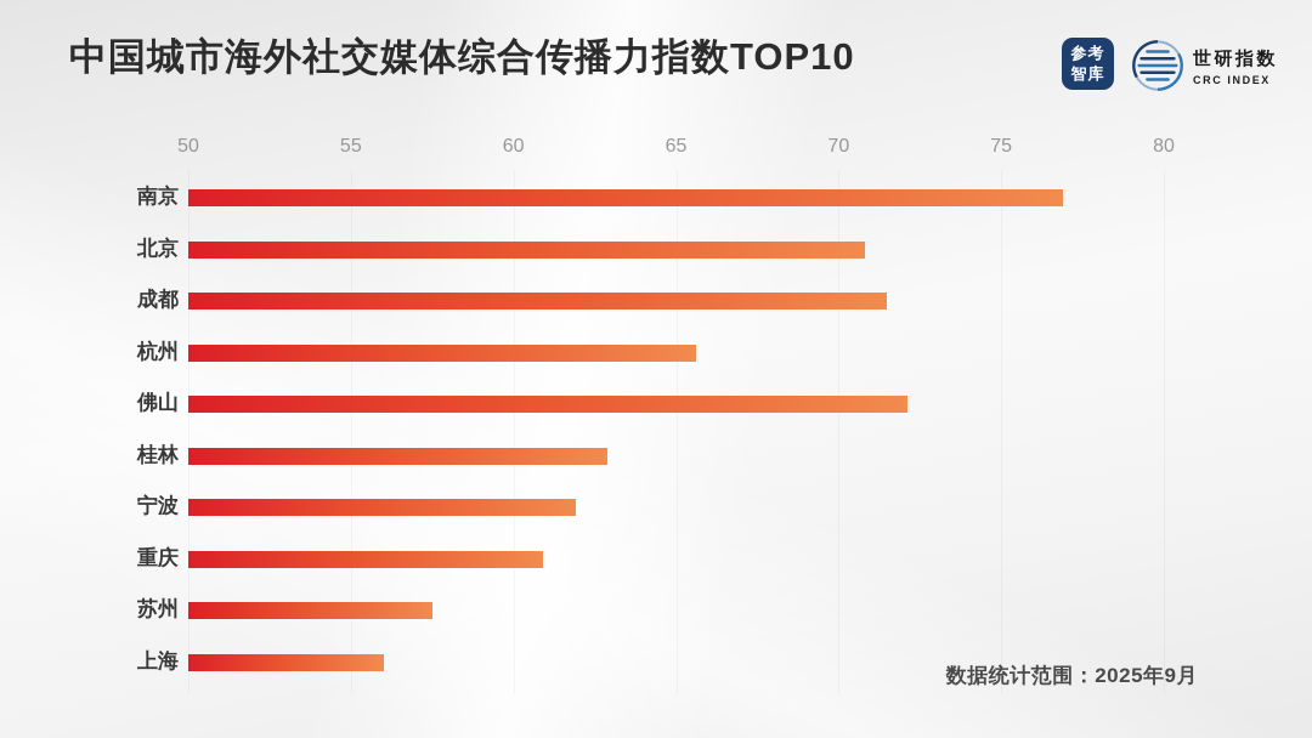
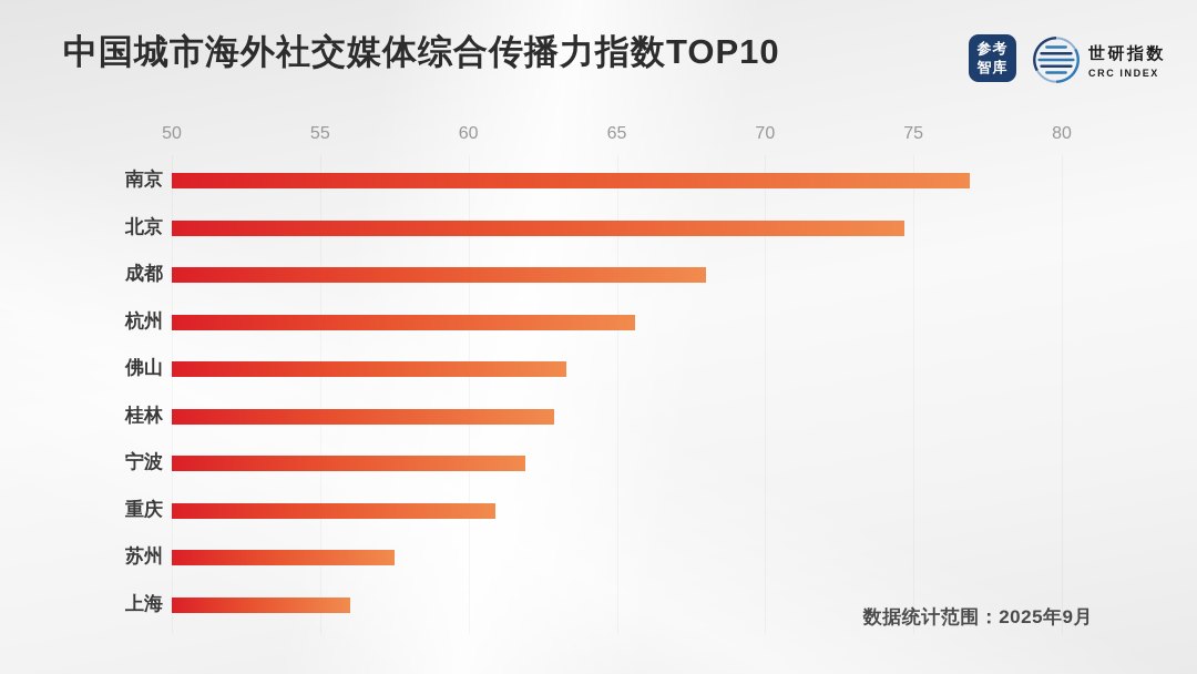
北京: 70.8 -> 74.7
成都: 71.5 -> 68.0
佛山: 72.1 -> 63.3
